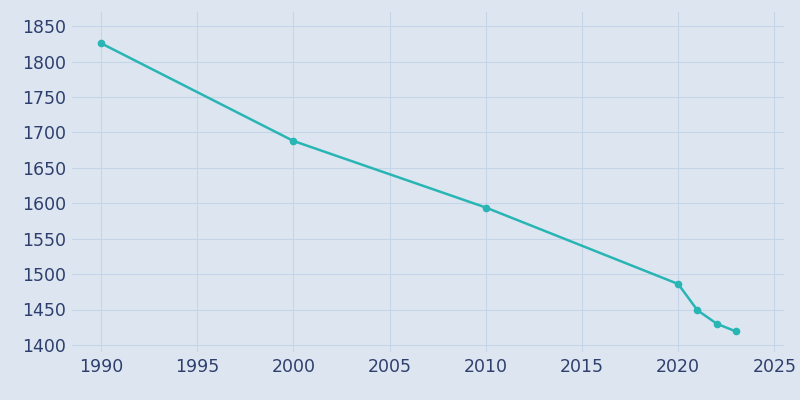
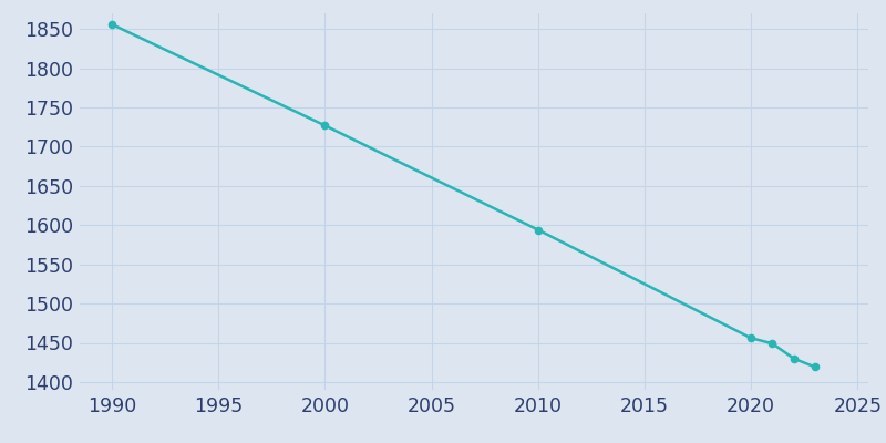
1990: 1826 -> 1856
2000: 1688 -> 1727
2020: 1486 -> 1456
